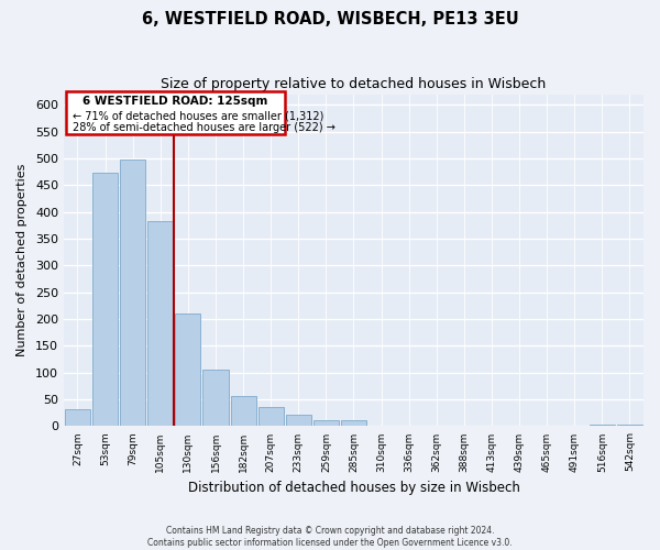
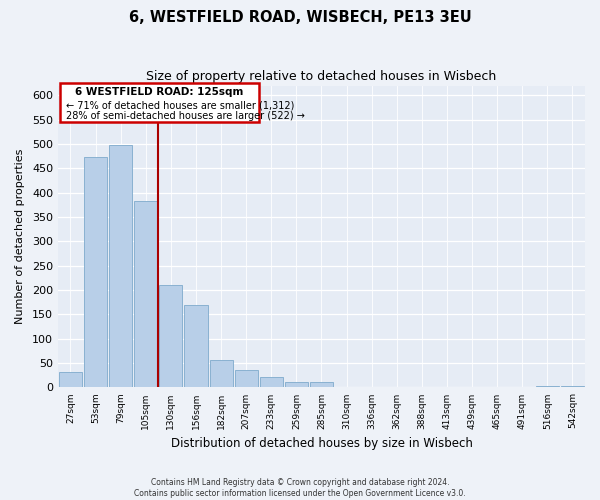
156sqm: 105 -> 170
